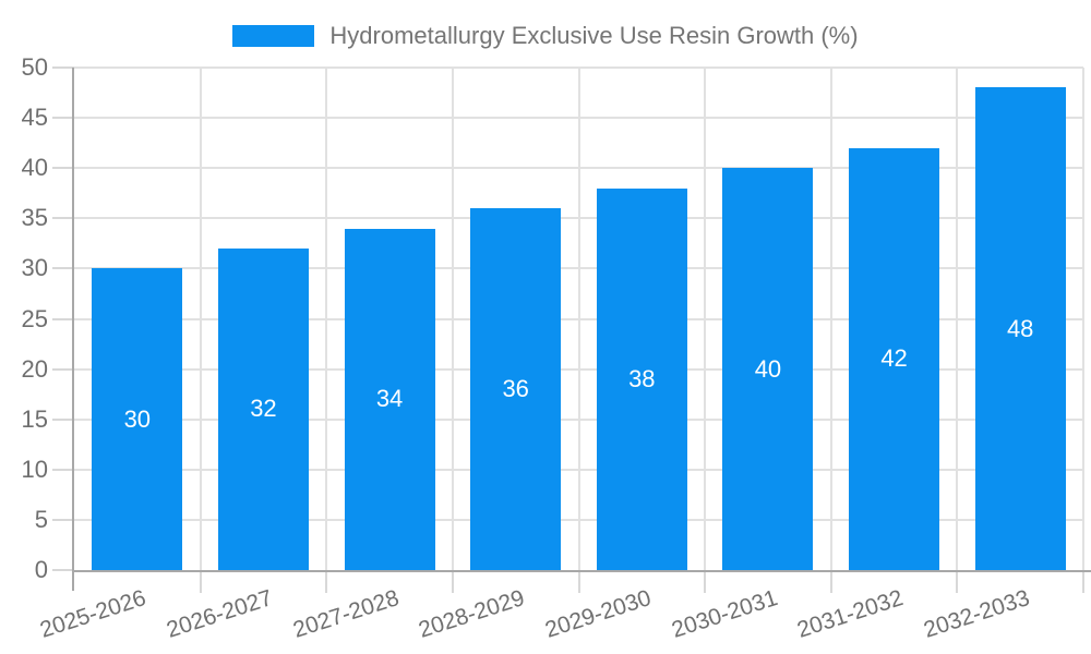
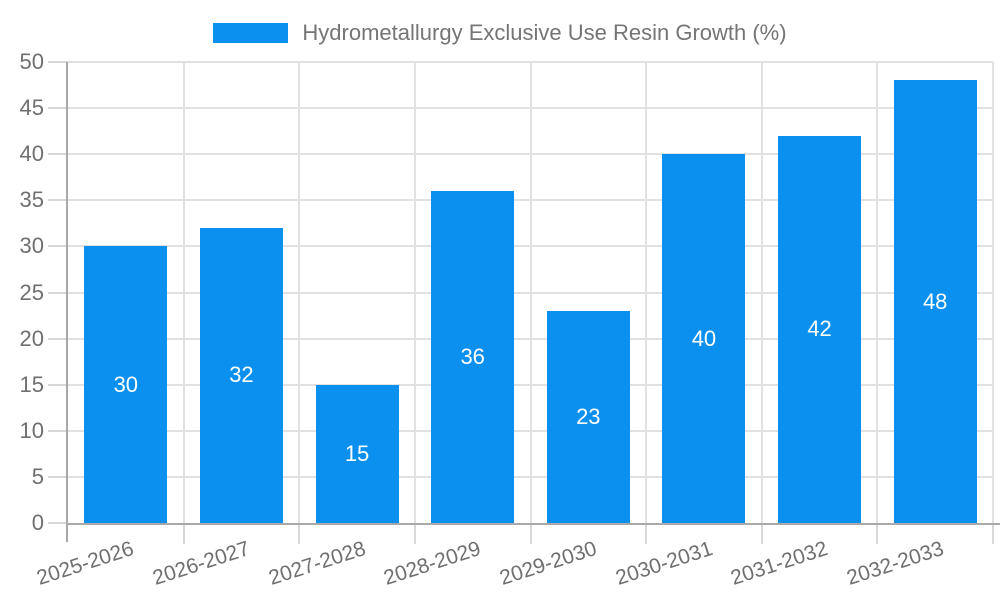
2027-2028: 34 -> 15
2029-2030: 38 -> 23
